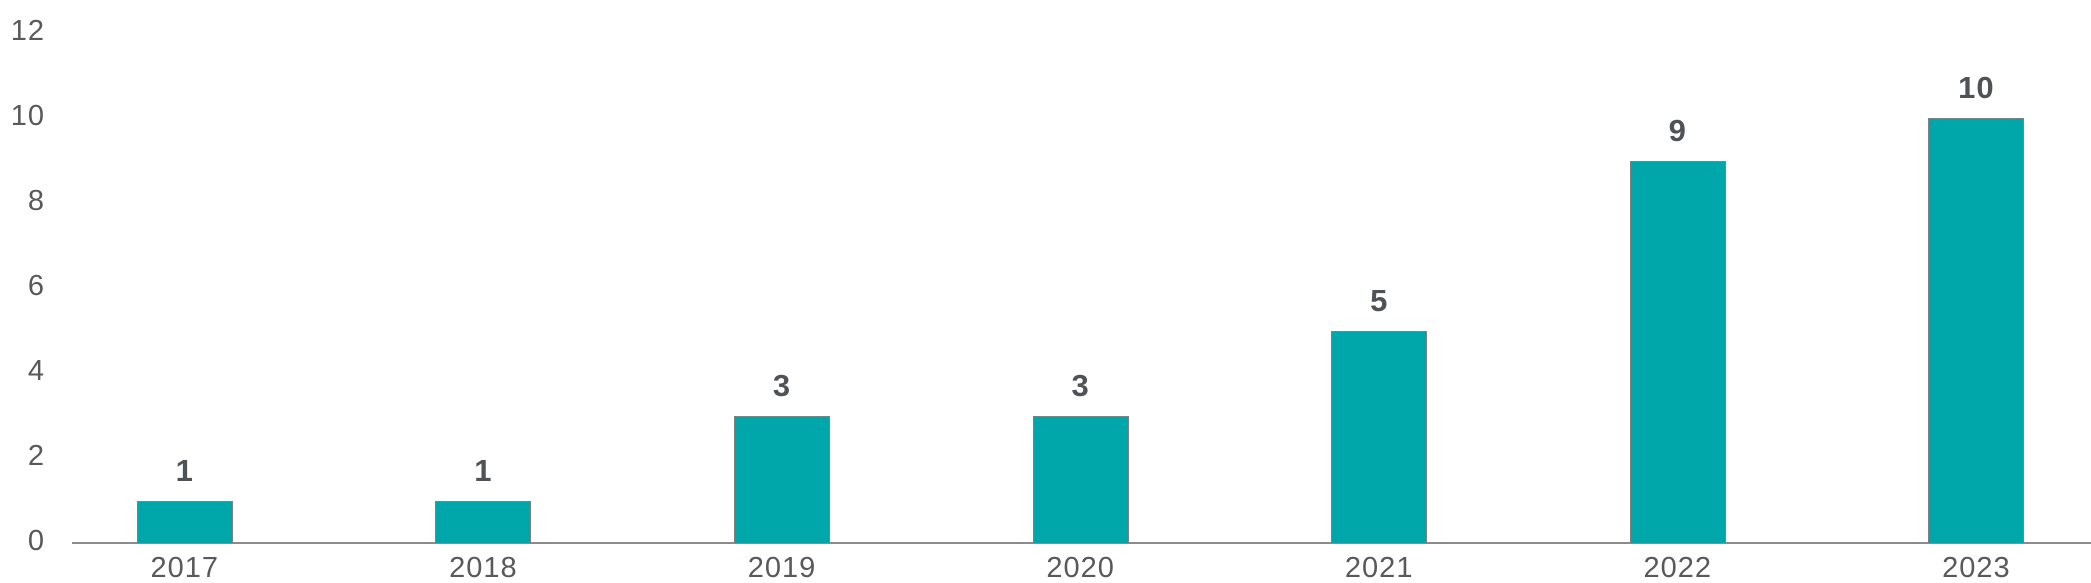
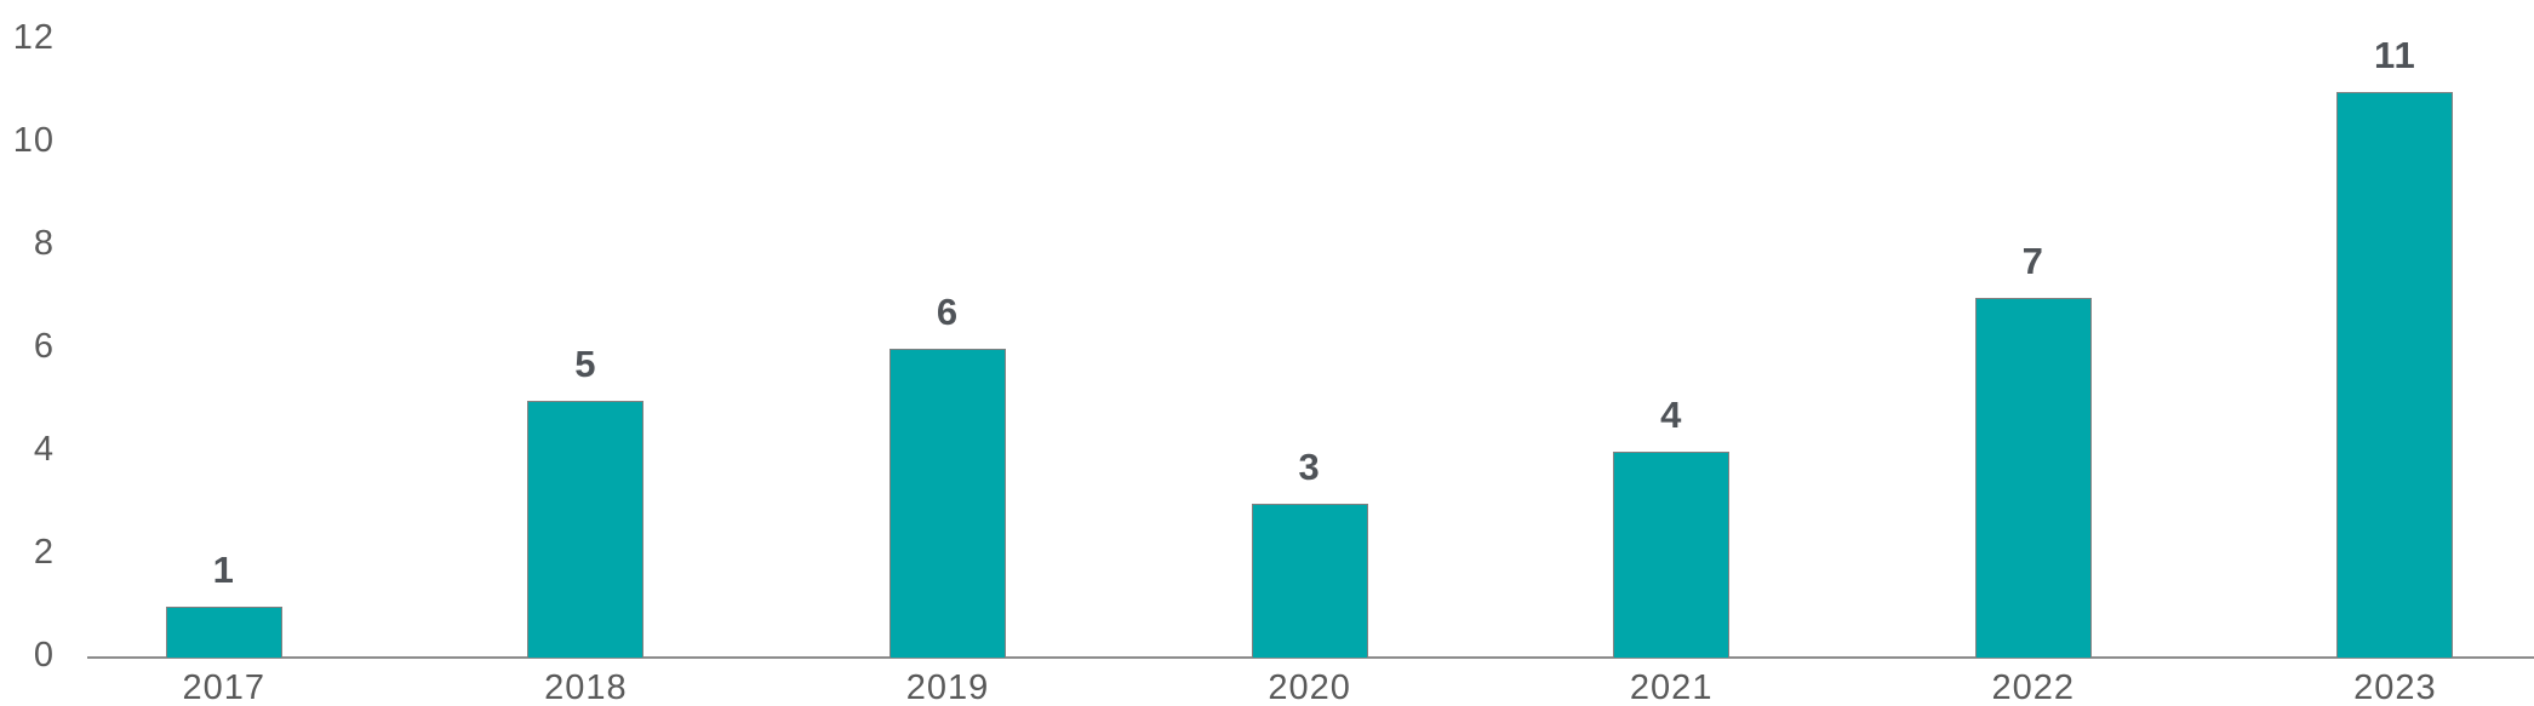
2018: 1 -> 5
2019: 3 -> 6
2021: 5 -> 4
2022: 9 -> 7
2023: 10 -> 11
